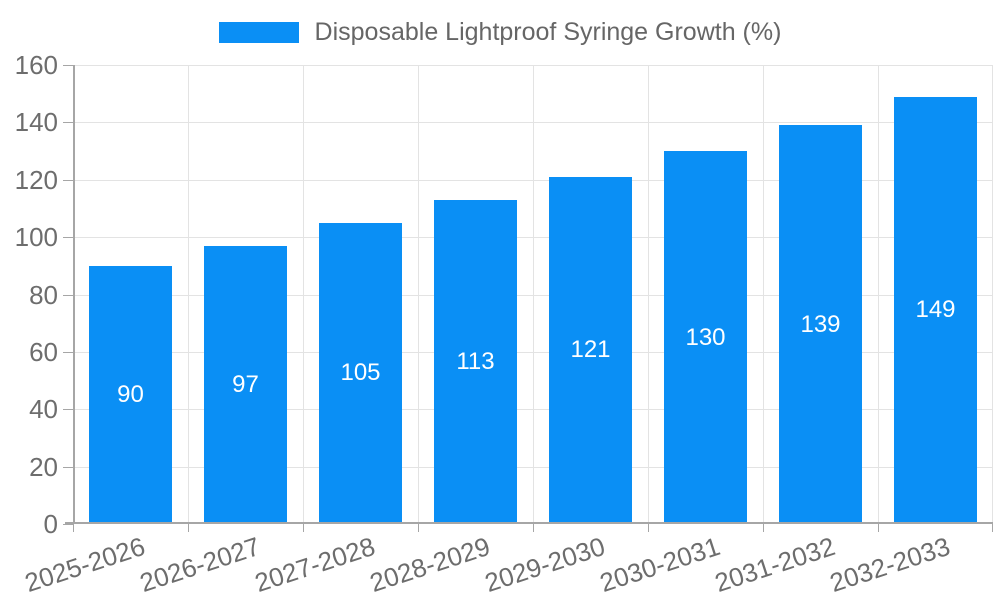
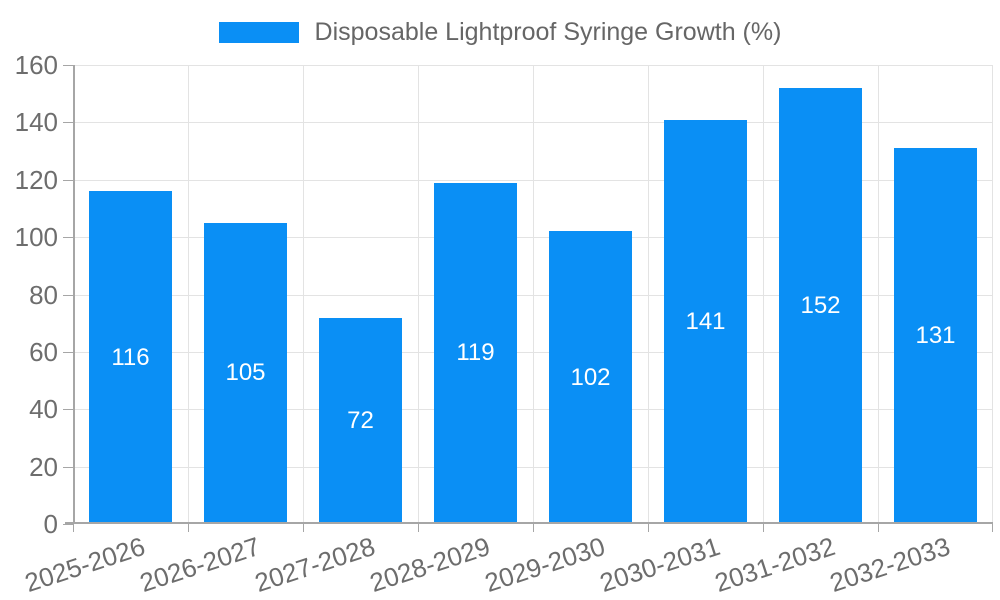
2025-2026: 90 -> 116
2026-2027: 97 -> 105
2027-2028: 105 -> 72
2028-2029: 113 -> 119
2029-2030: 121 -> 102
2030-2031: 130 -> 141
2031-2032: 139 -> 152
2032-2033: 149 -> 131
